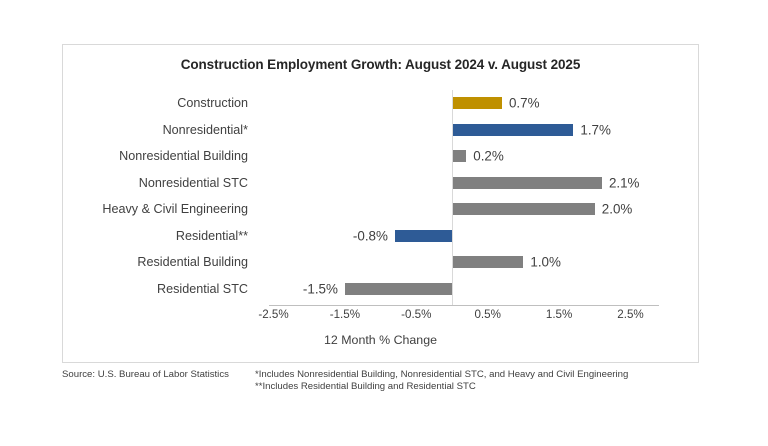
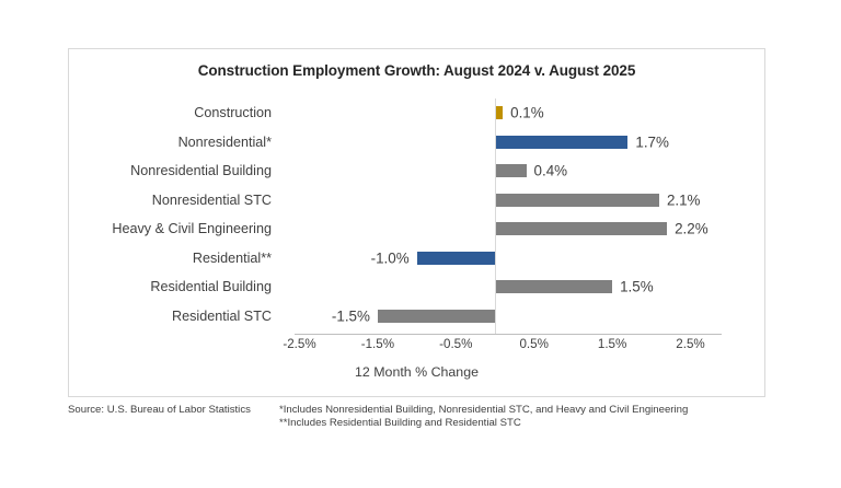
Construction: 0.7% -> 0.1%
Nonresidential Building: 0.2% -> 0.4%
Heavy & Civil Engineering: 2.0% -> 2.2%
Residential**: -0.8% -> -1.0%
Residential Building: 1.0% -> 1.5%
